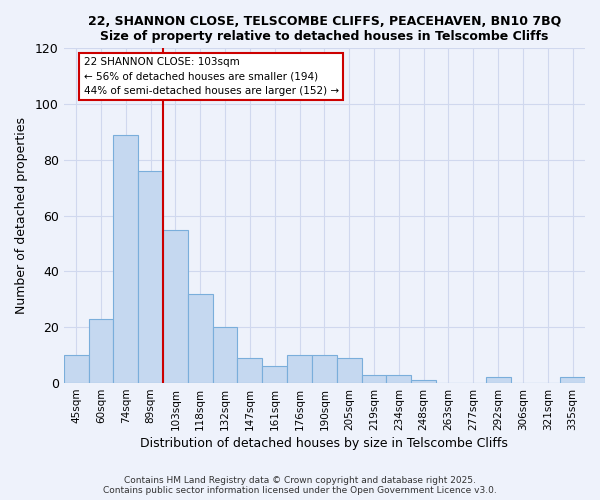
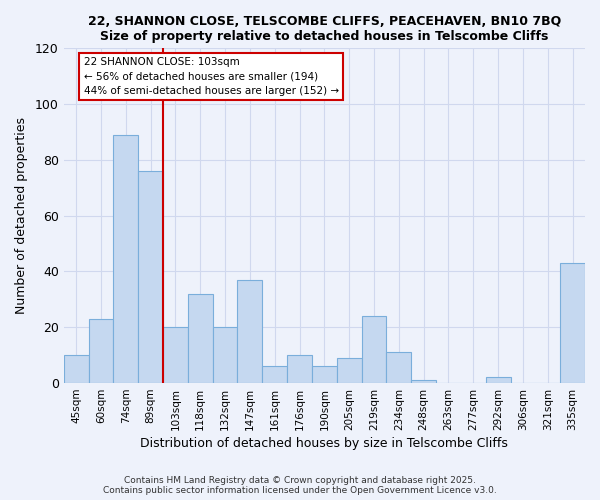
103sqm: 55 -> 20
147sqm: 9 -> 37
190sqm: 10 -> 6
219sqm: 3 -> 24
234sqm: 3 -> 11
335sqm: 2 -> 43
